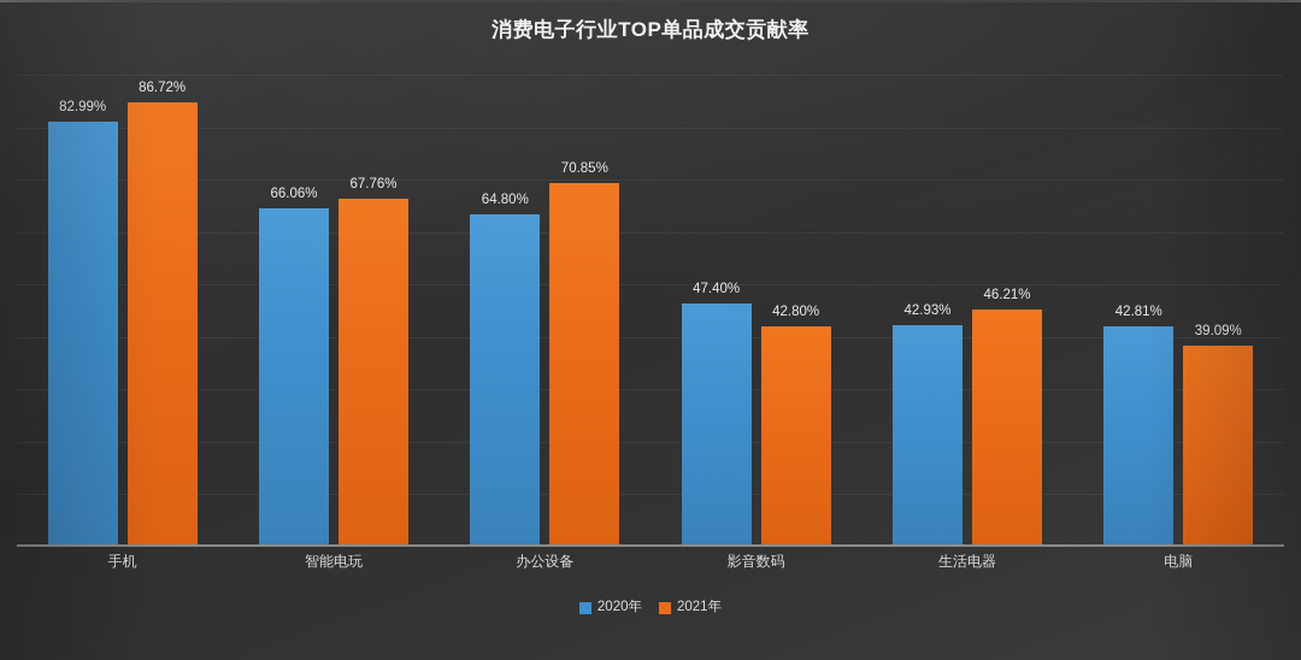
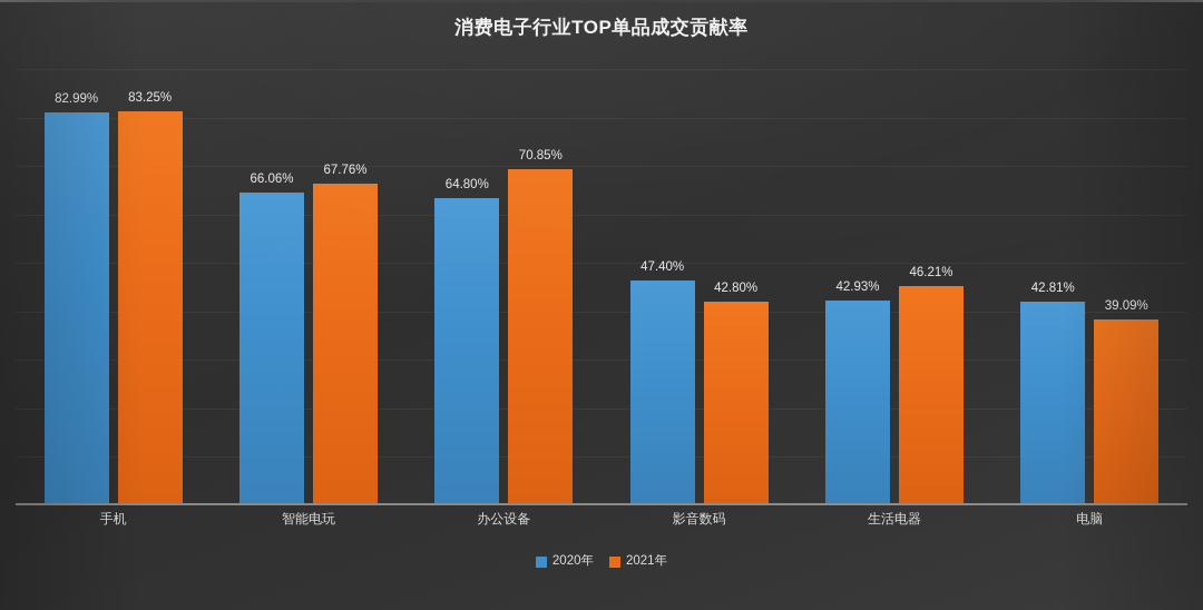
2021年/手机: 86.72% -> 83.25%
